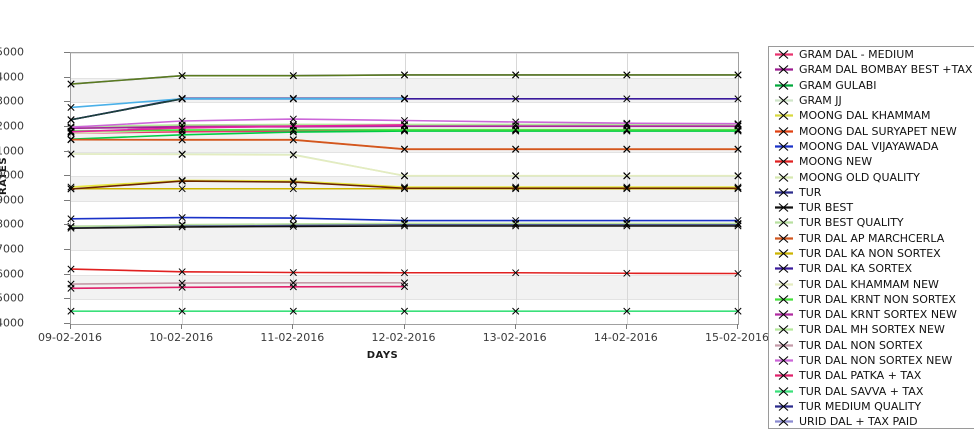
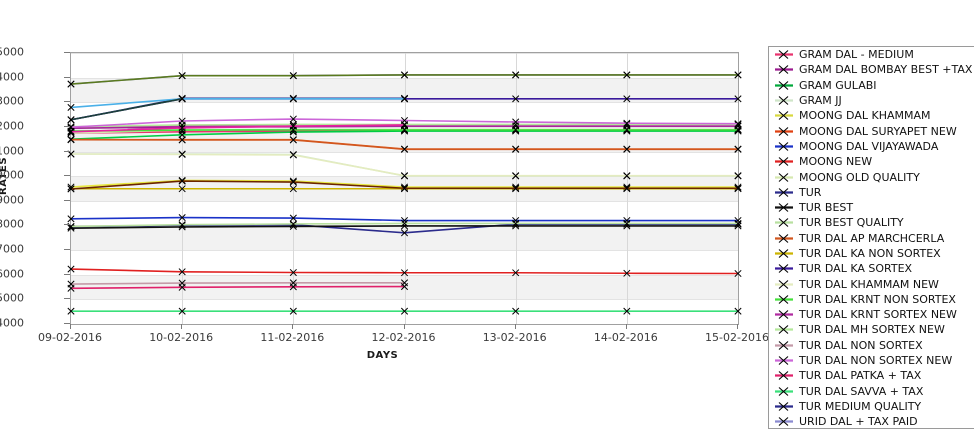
TUR/12-02-2016: 8000 -> 7700
